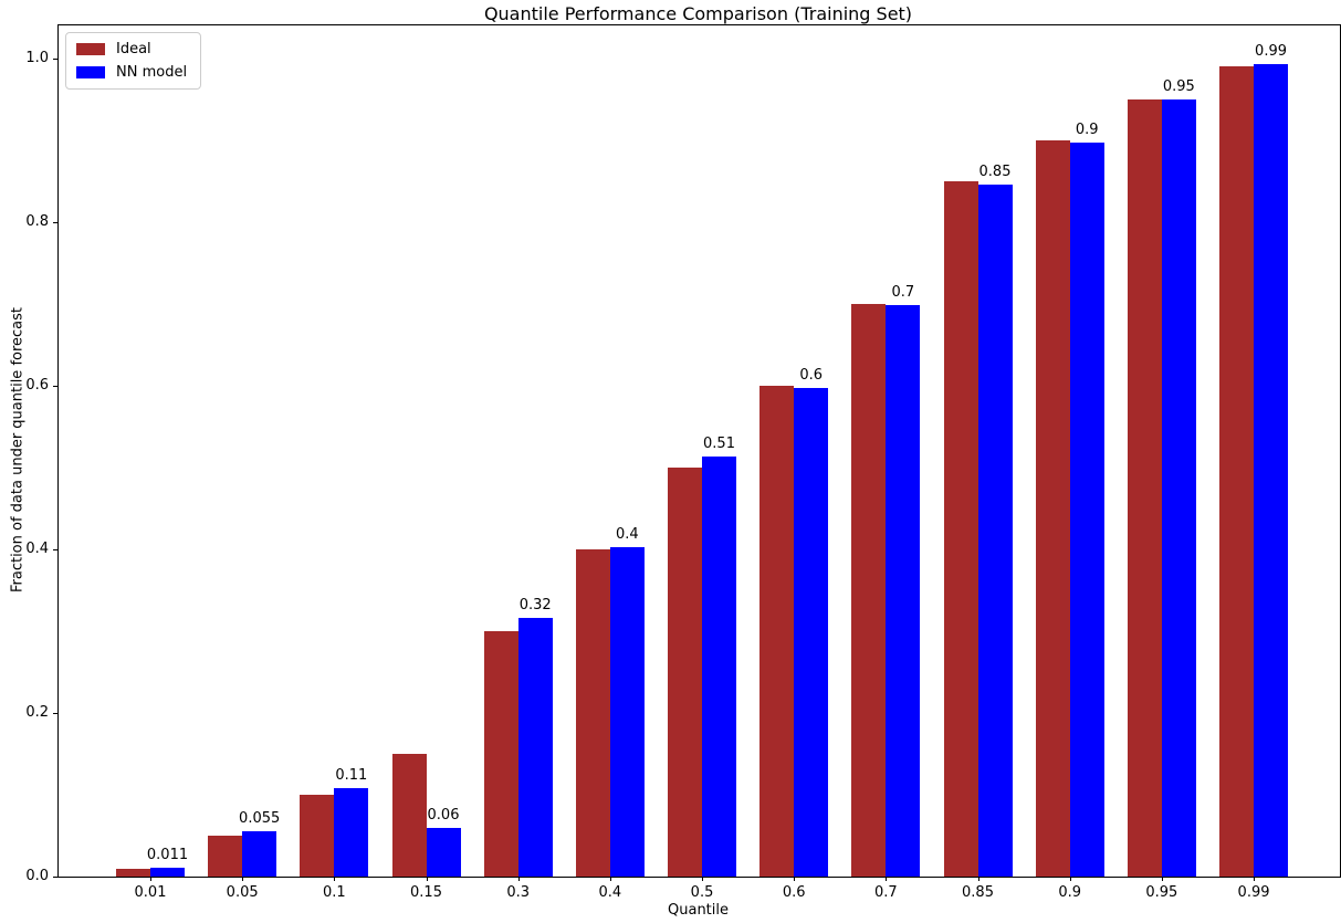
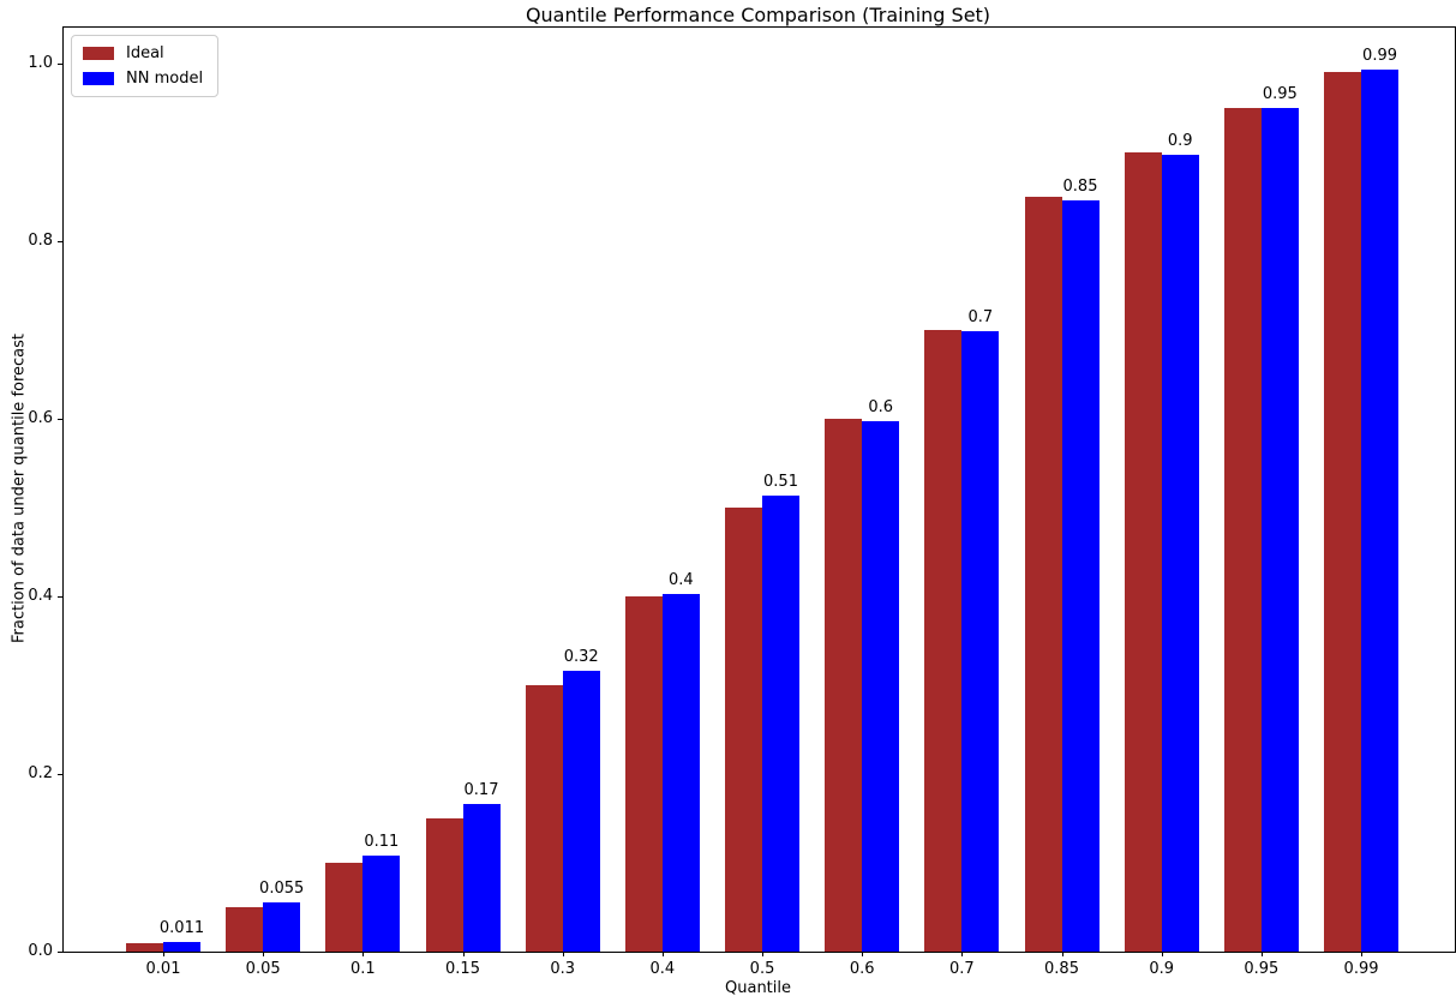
NN model/0.15: 0.06 -> 0.17
